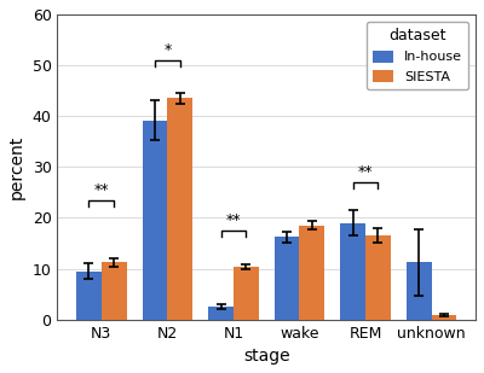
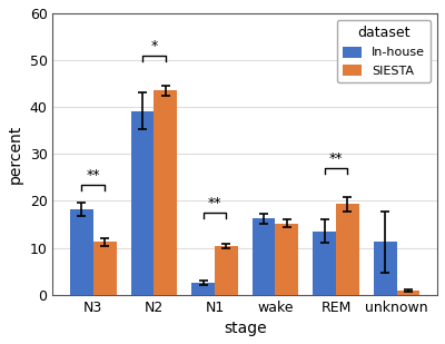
In-house/N3: 9.5 -> 18.2
SIESTA/wake: 18.5 -> 15.2
In-house/REM: 19.0 -> 13.5
SIESTA/REM: 16.5 -> 19.3
